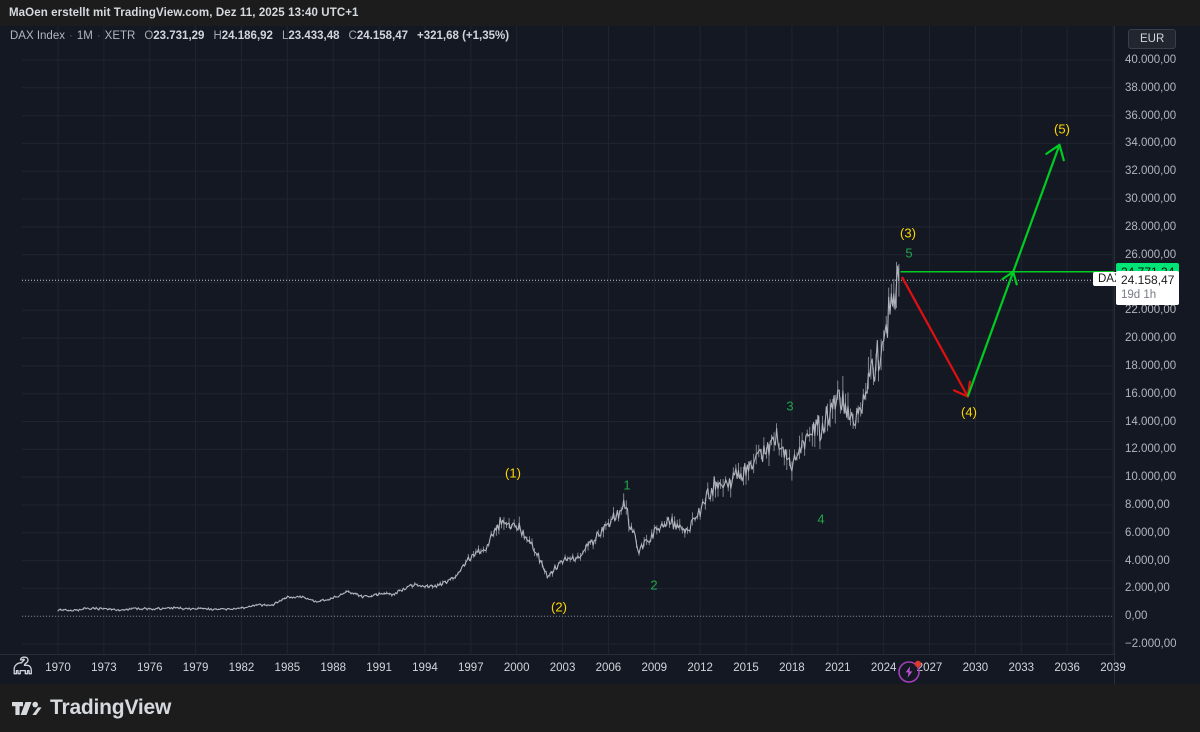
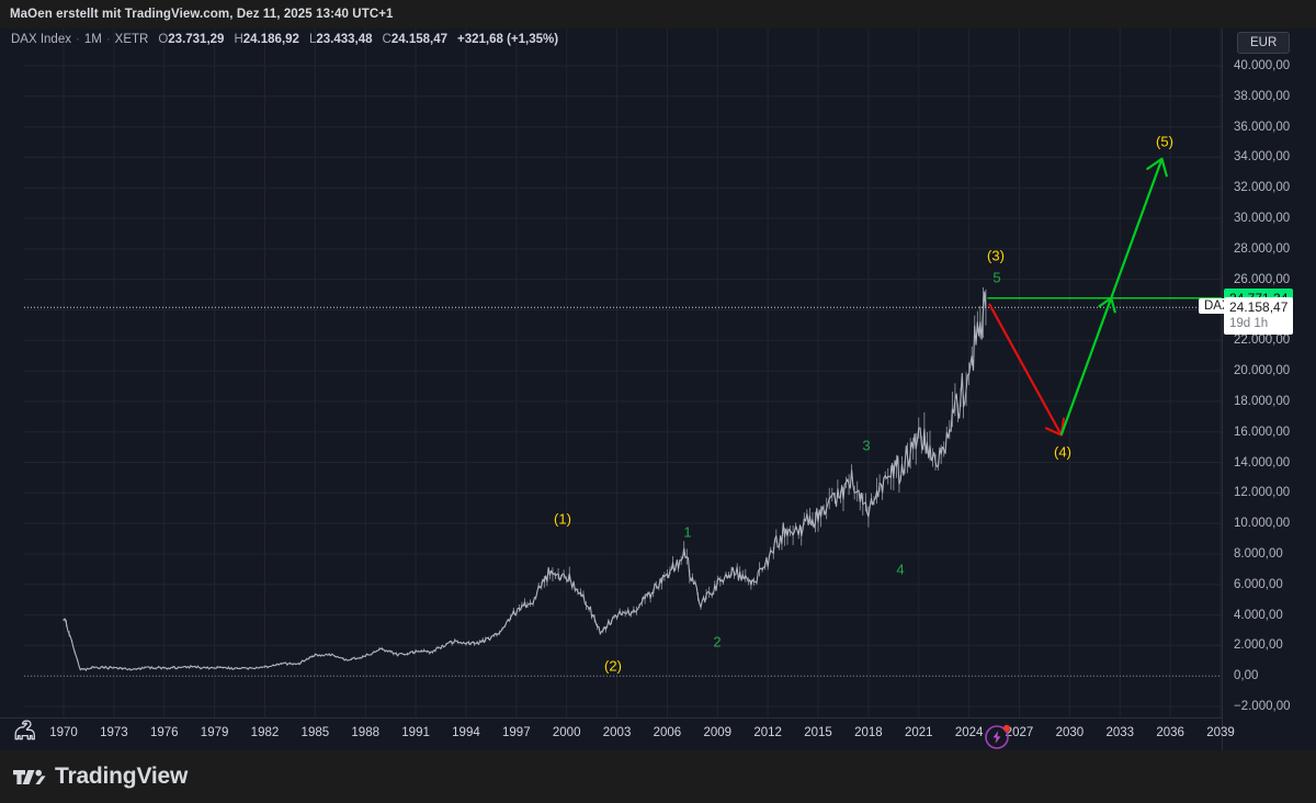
1970: 500 -> 4000
